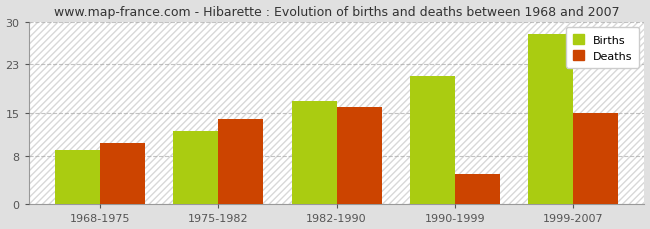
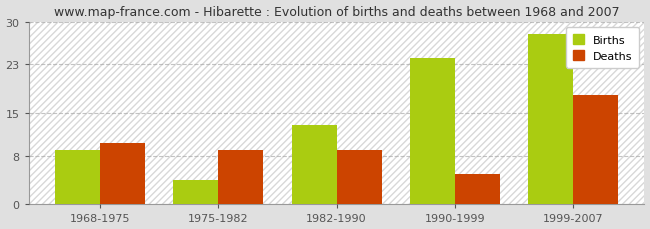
Births/1975-1982: 12 -> 4
Deaths/1975-1982: 14 -> 9
Births/1982-1990: 17 -> 13
Deaths/1982-1990: 16 -> 9
Births/1990-1999: 21 -> 24
Deaths/1999-2007: 15 -> 18
